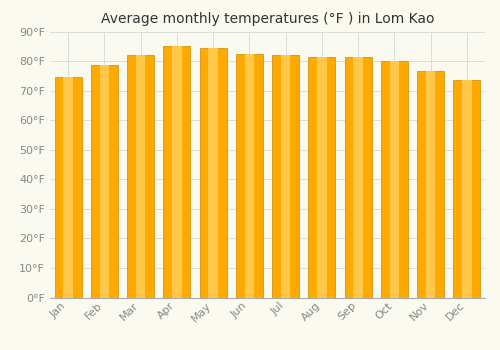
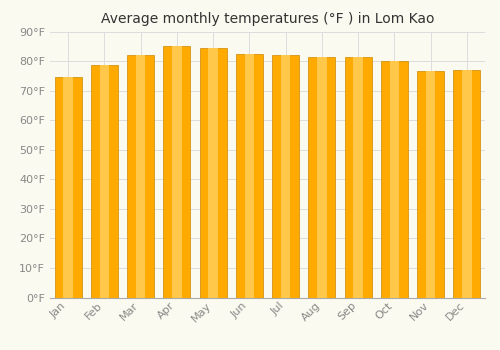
Dec: 73.5°F -> 77.0°F
